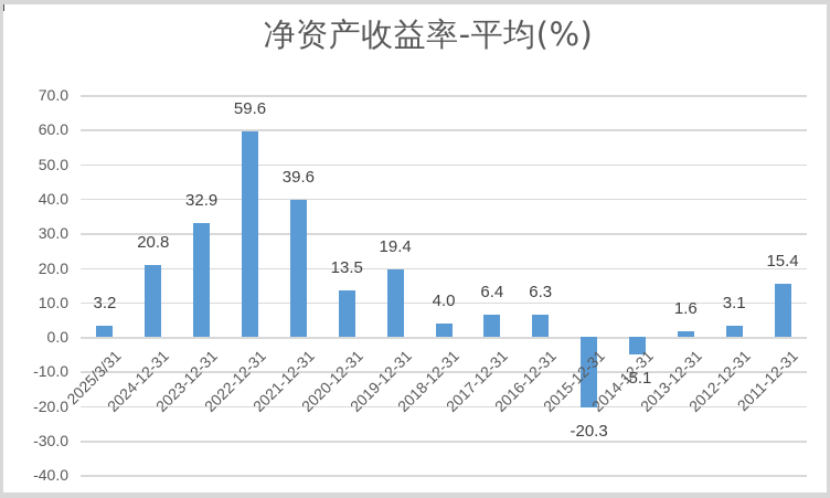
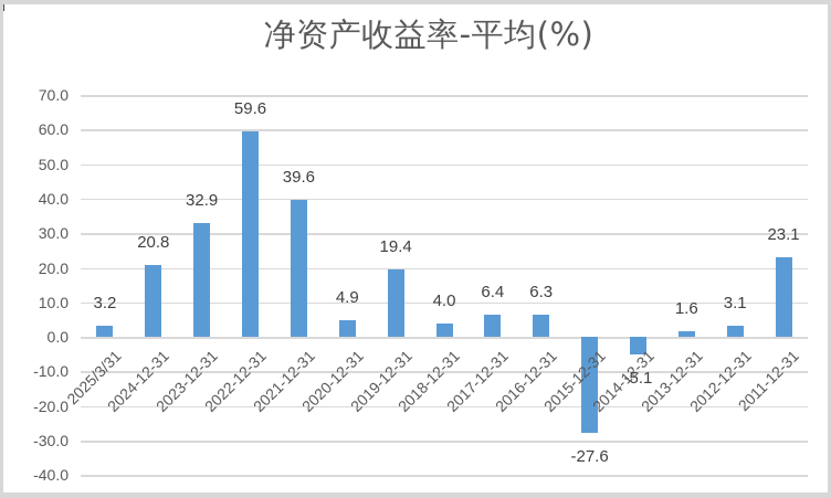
2020-12-31: 13.5 -> 4.9
2015-12-31: -20.3 -> -27.6
2011-12-31: 15.4 -> 23.1
